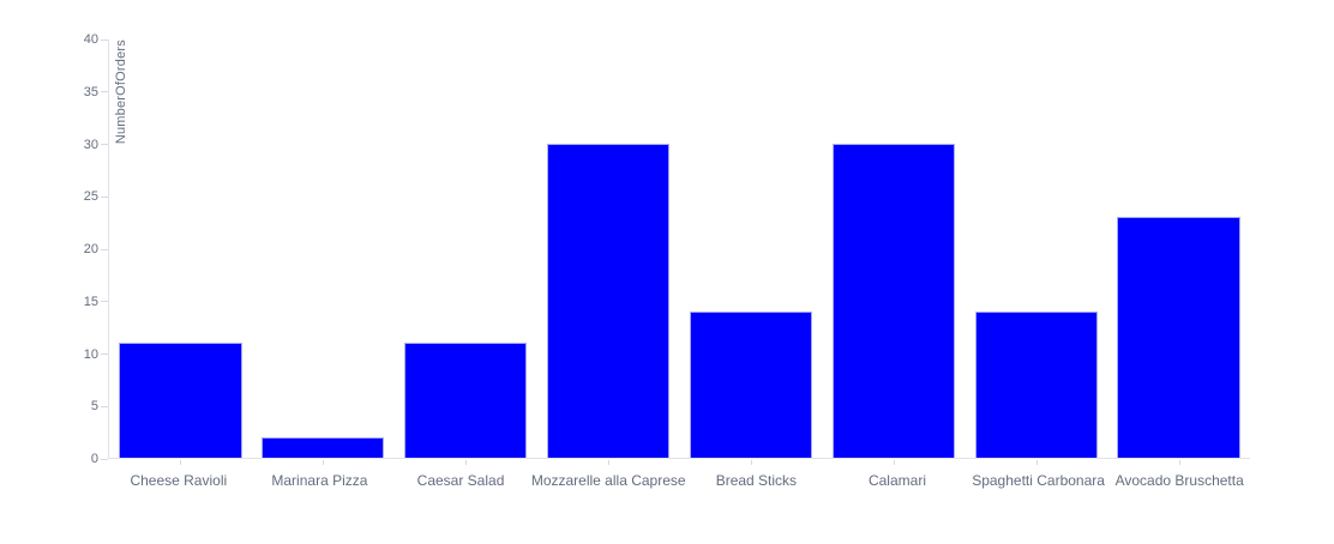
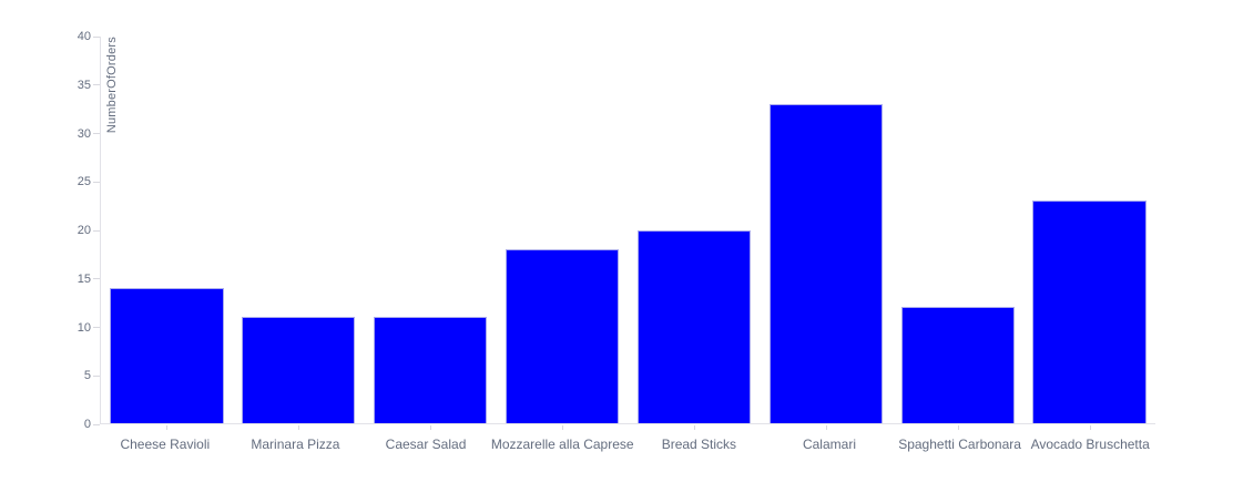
Cheese Ravioli: 11 -> 14
Marinara Pizza: 2 -> 11
Mozzarelle alla Caprese: 30 -> 18
Bread Sticks: 14 -> 20
Calamari: 30 -> 33
Spaghetti Carbonara: 14 -> 12
